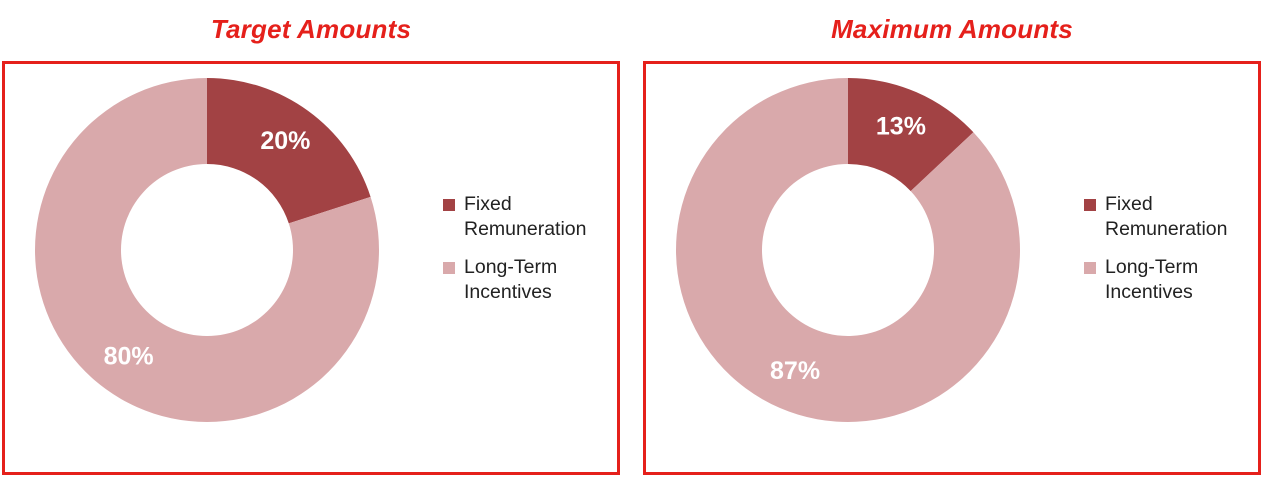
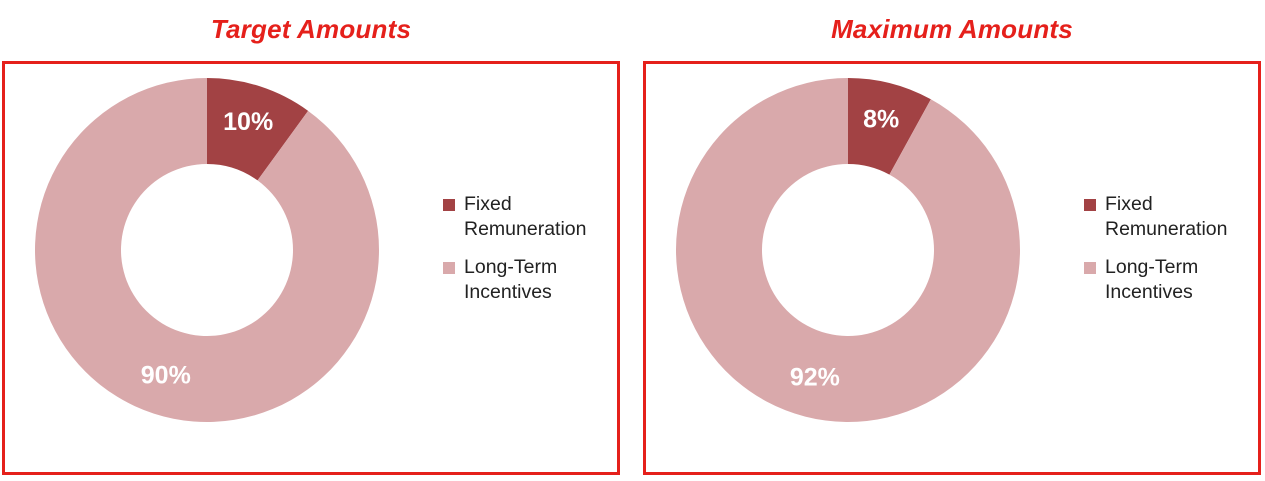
Target Amounts/Fixed Remuneration: 20% -> 10%
Target Amounts/Long-Term Incentives: 80% -> 90%
Maximum Amounts/Fixed Remuneration: 13% -> 8%
Maximum Amounts/Long-Term Incentives: 87% -> 92%
